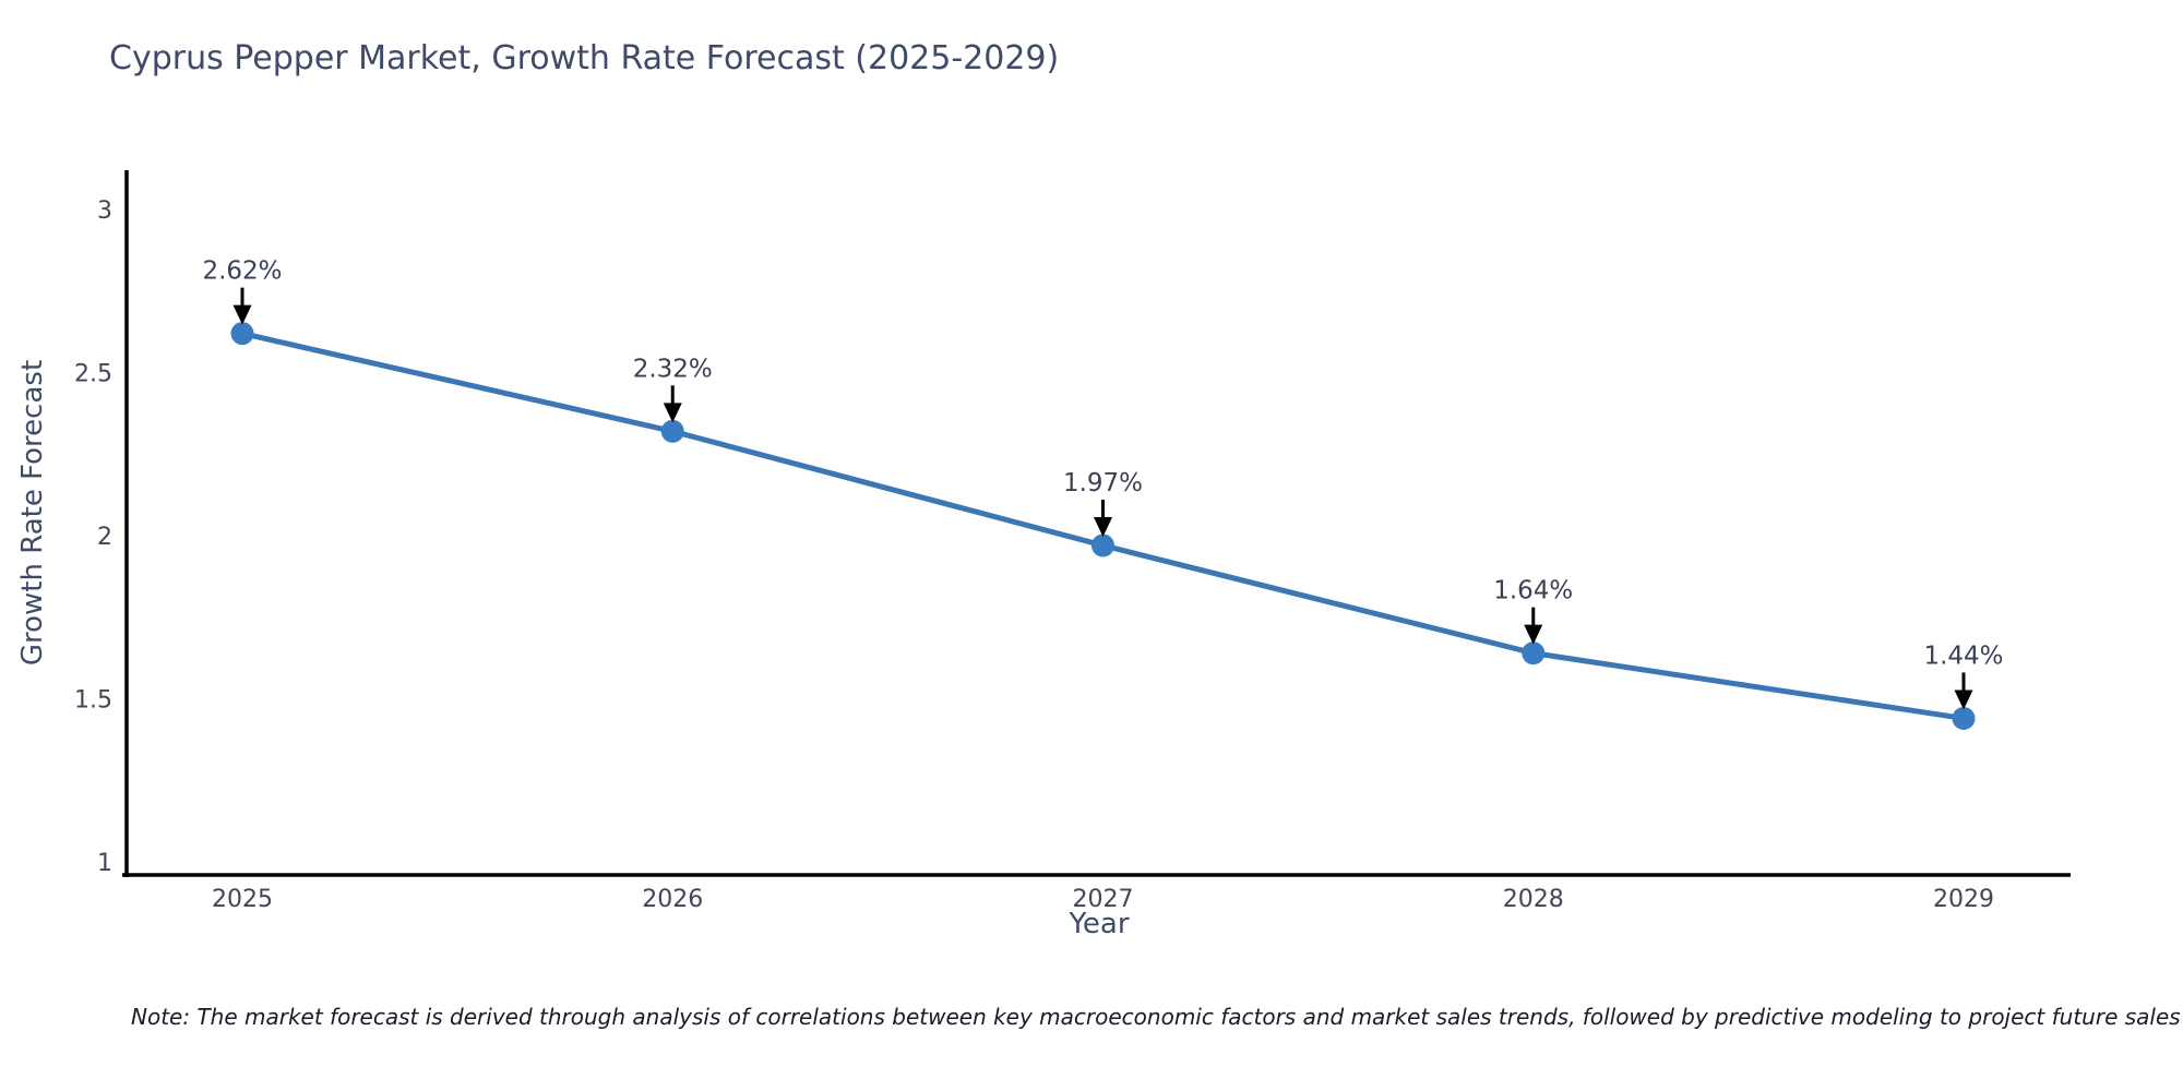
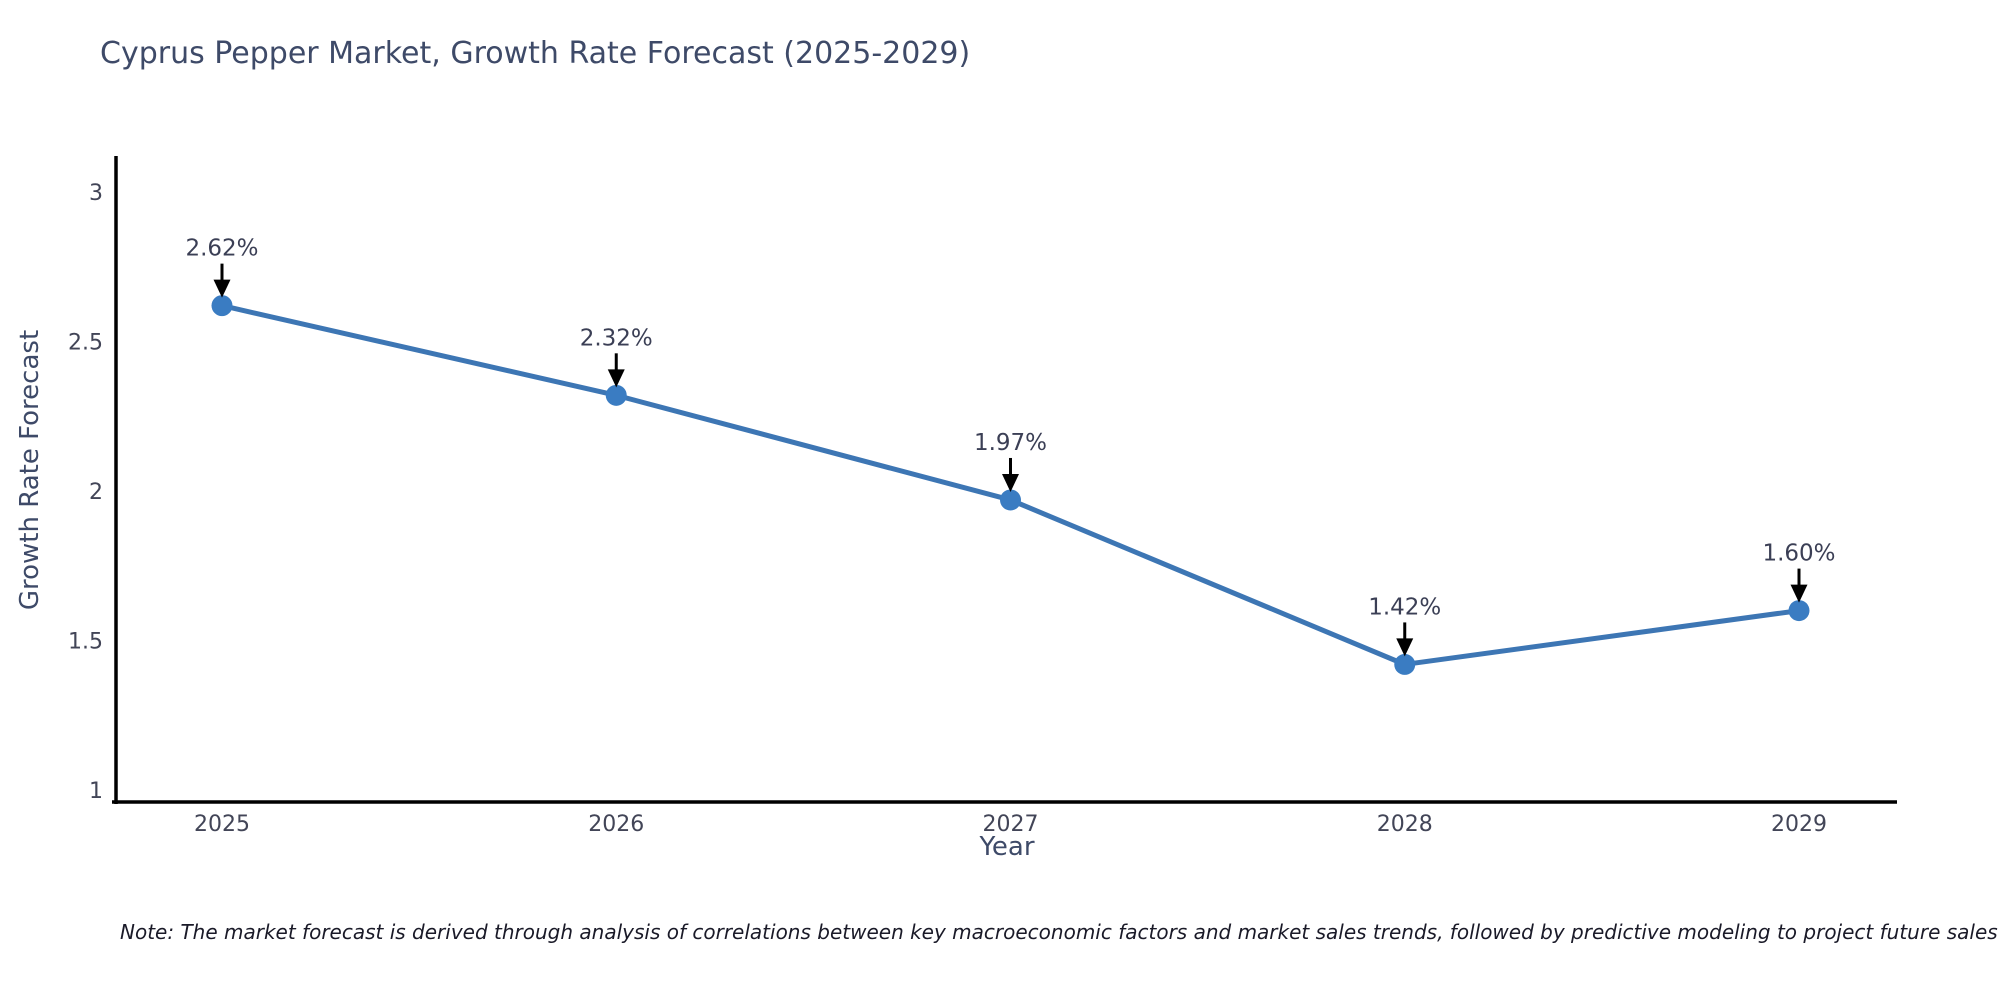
2028: 1.64% -> 1.42%
2029: 1.44% -> 1.60%
